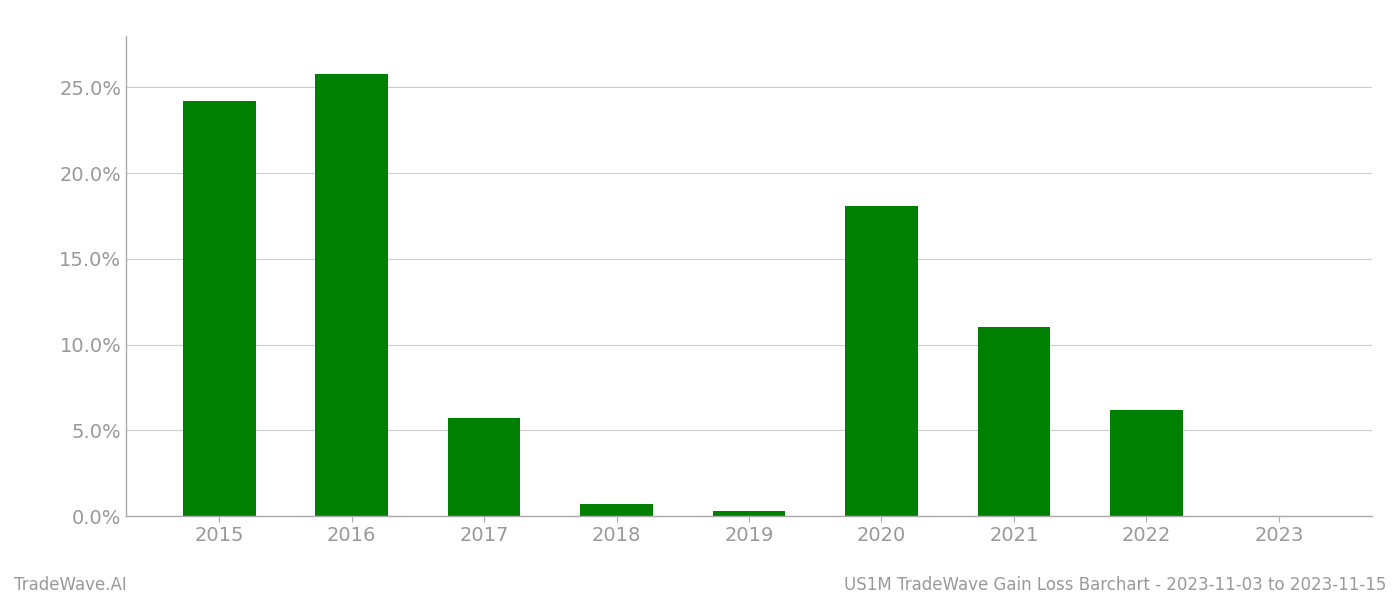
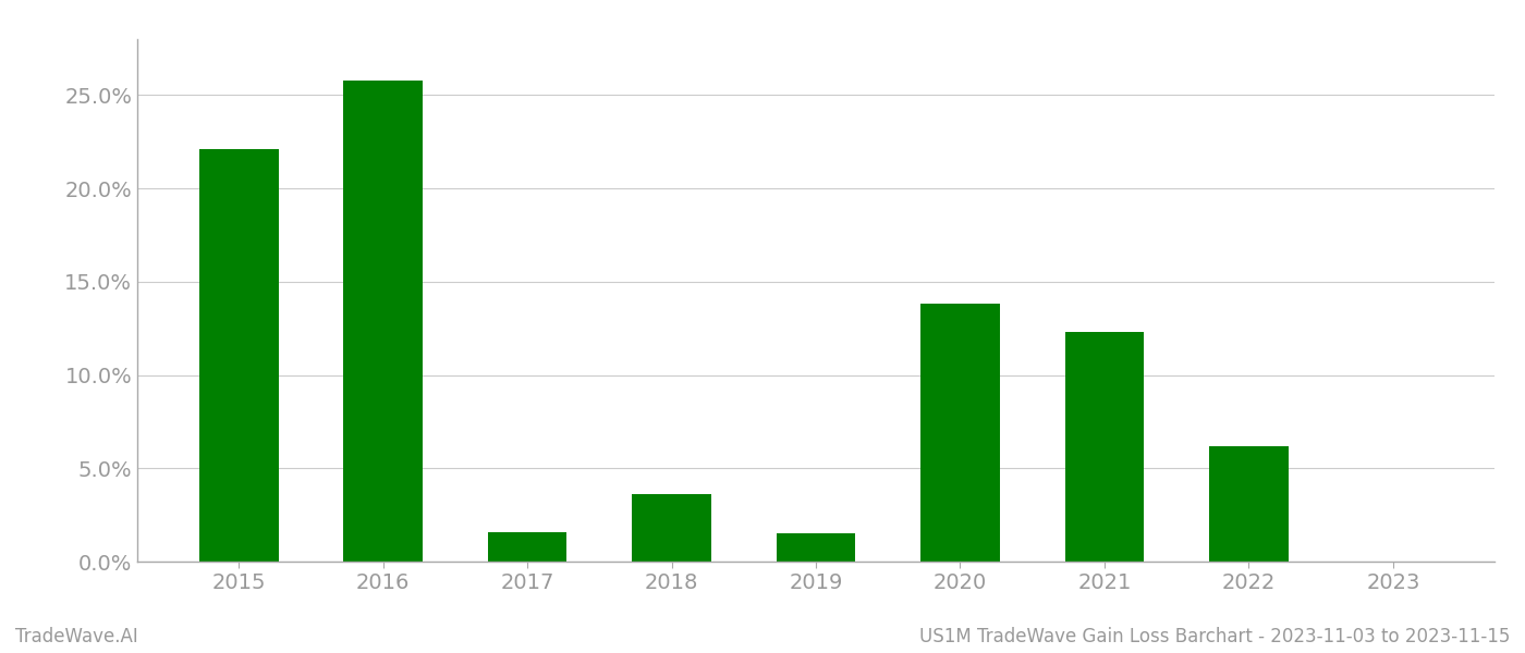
2015: 24.2% -> 22.1%
2017: 5.7% -> 1.6%
2018: 0.7% -> 3.6%
2019: 0.3% -> 1.5%
2020: 18.1% -> 13.8%
2021: 11.0% -> 12.3%
